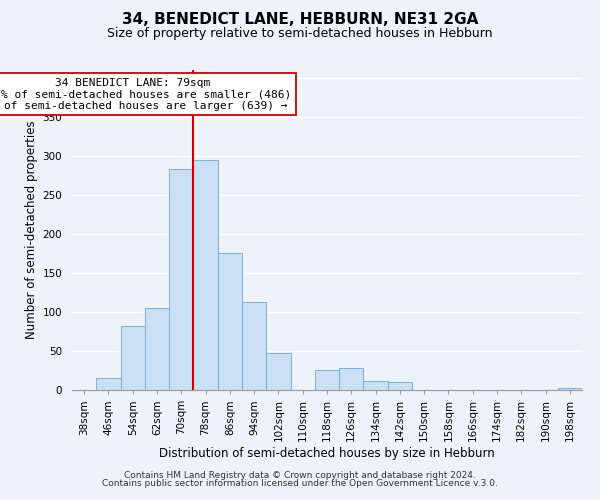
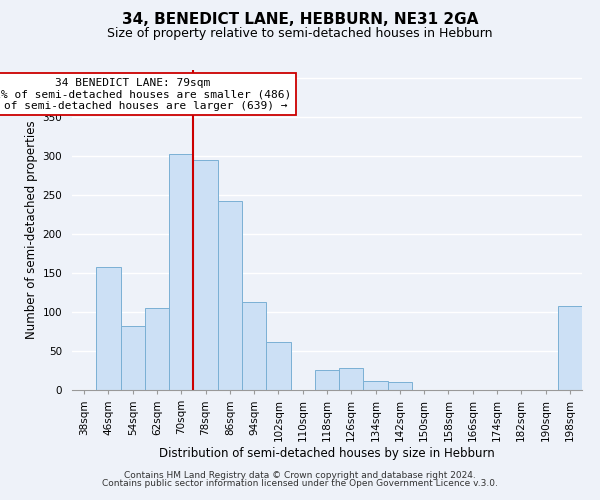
46sqm: 15 -> 158
70sqm: 283 -> 302
86sqm: 175 -> 242
102sqm: 47 -> 62
198sqm: 2 -> 108
